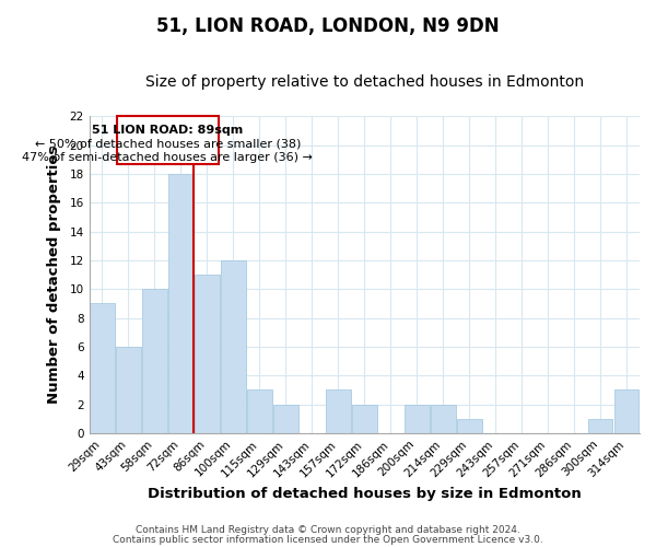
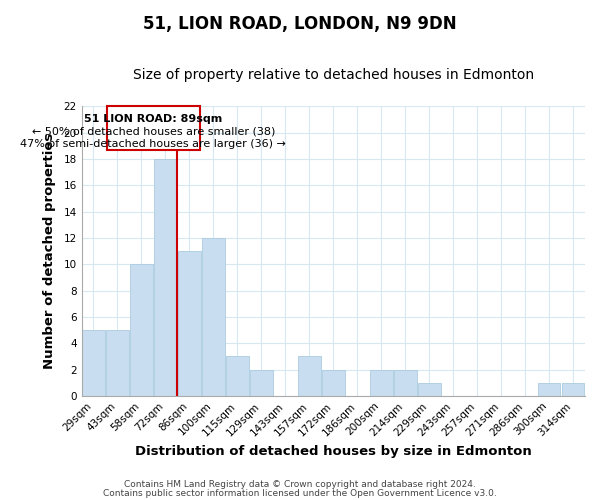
29sqm: 9 -> 5
43sqm: 6 -> 5
314sqm: 3 -> 1
